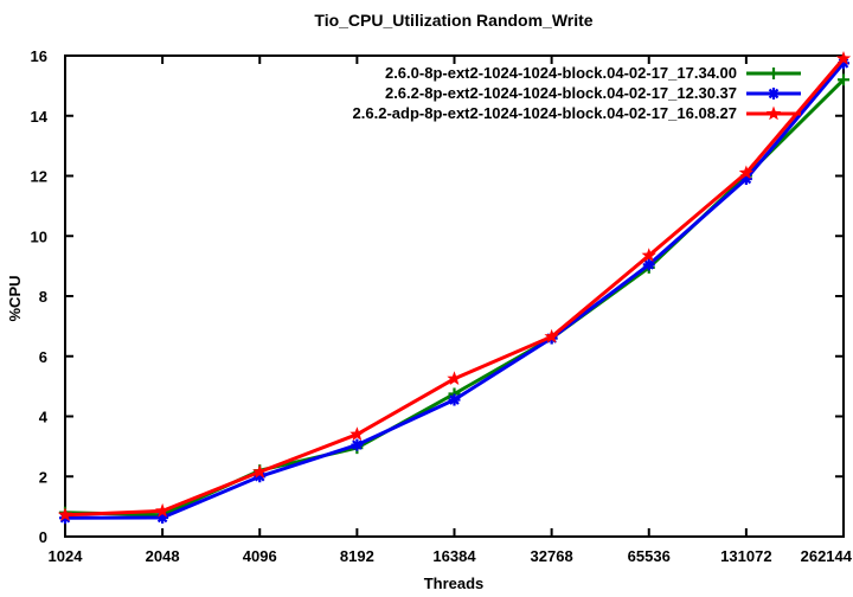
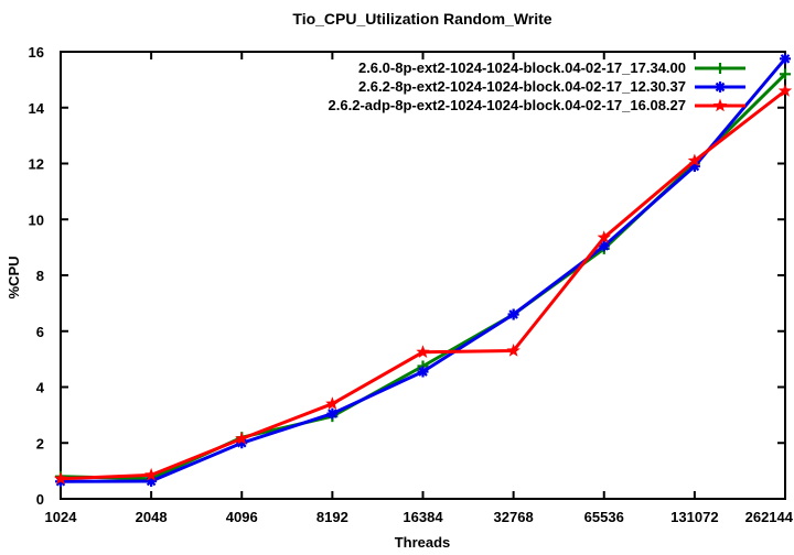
2.6.2-adp-8p-ext2-1024-1024-block.04-02-17_16.08.27/32768: 6.7 -> 5.3
2.6.2-adp-8p-ext2-1024-1024-block.04-02-17_16.08.27/262144: 15.9 -> 14.6
